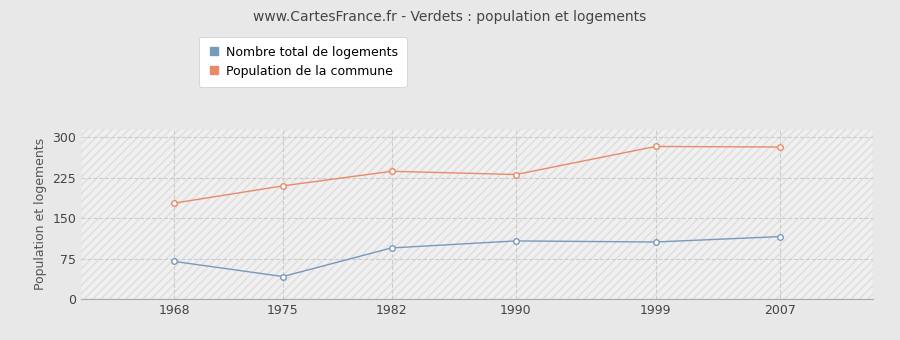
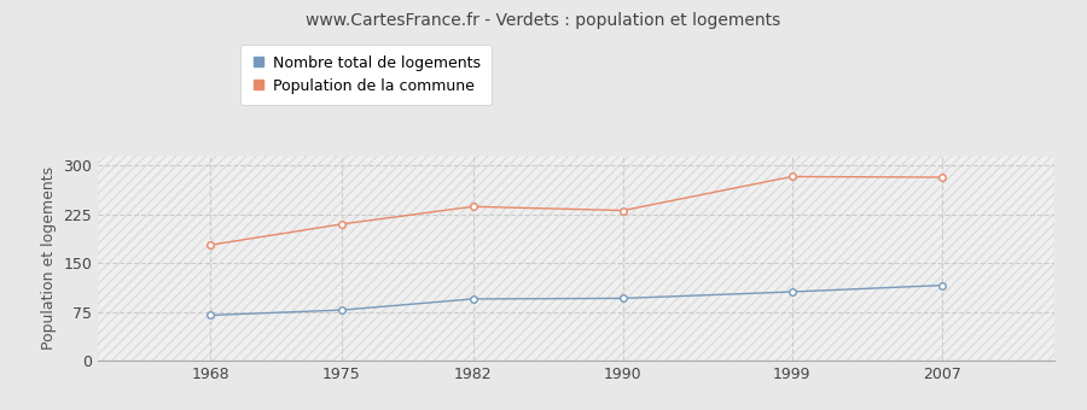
Nombre total de logements/1975: 42 -> 78
Nombre total de logements/1990: 108 -> 96
